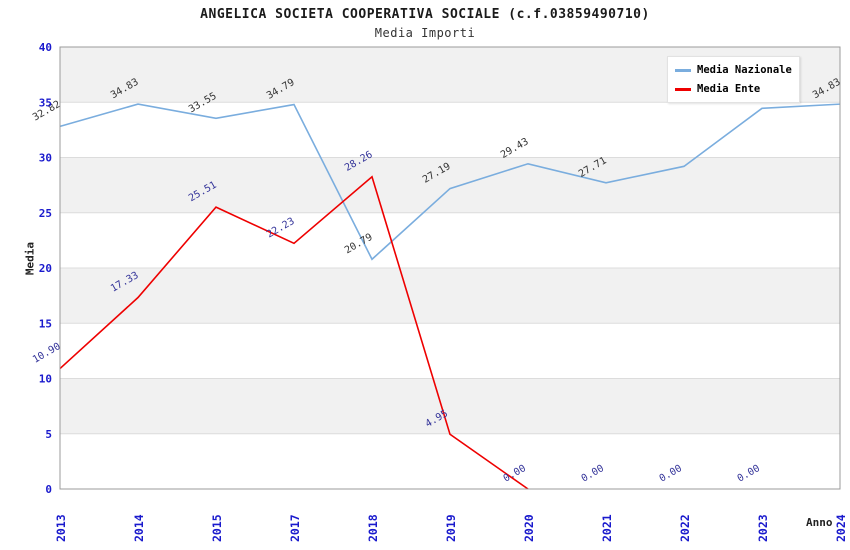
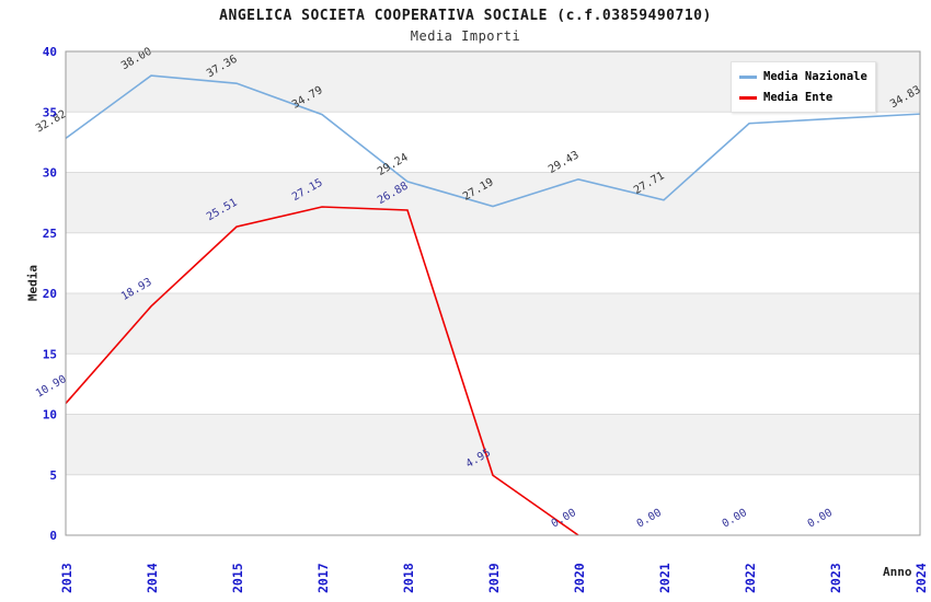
Media Nazionale/2014: 34.83 -> 38.00
Media Ente/2014: 17.33 -> 18.93
Media Nazionale/2015: 33.55 -> 37.36
Media Ente/2017: 22.23 -> 27.15
Media Nazionale/2018: 20.79 -> 29.24
Media Ente/2018: 28.26 -> 26.88
Media Nazionale/2022: 29.2 -> 34.0
